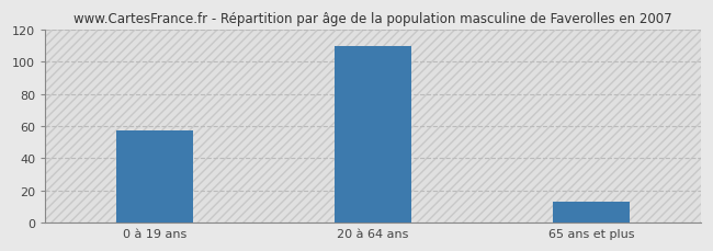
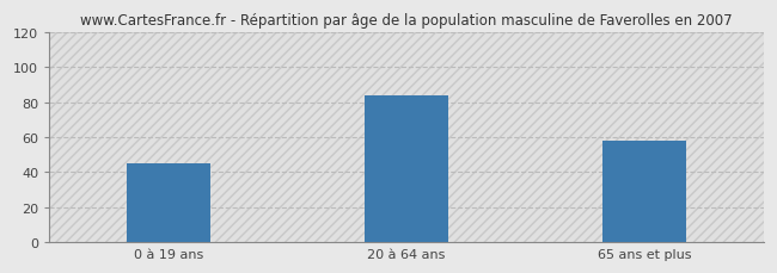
0 à 19 ans: 57 -> 45
20 à 64 ans: 110 -> 84
65 ans et plus: 13 -> 58
